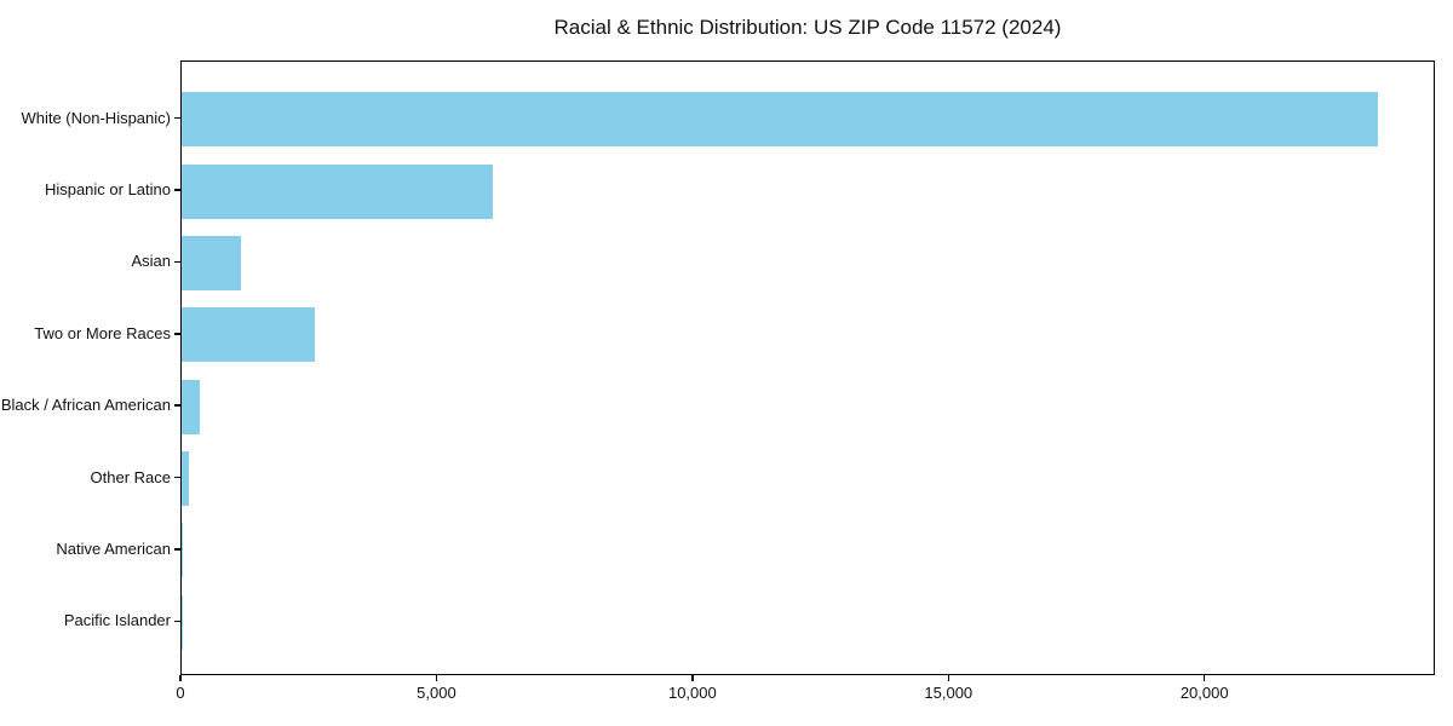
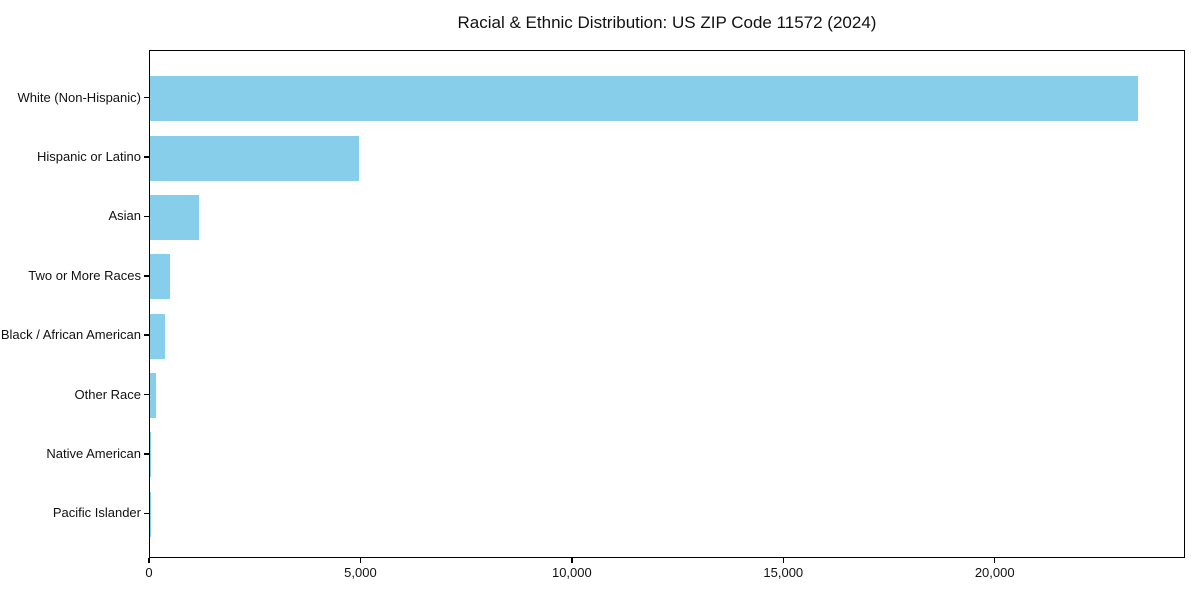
Hispanic or Latino: 6100 -> 5000
Two or More Races: 2600 -> 500
